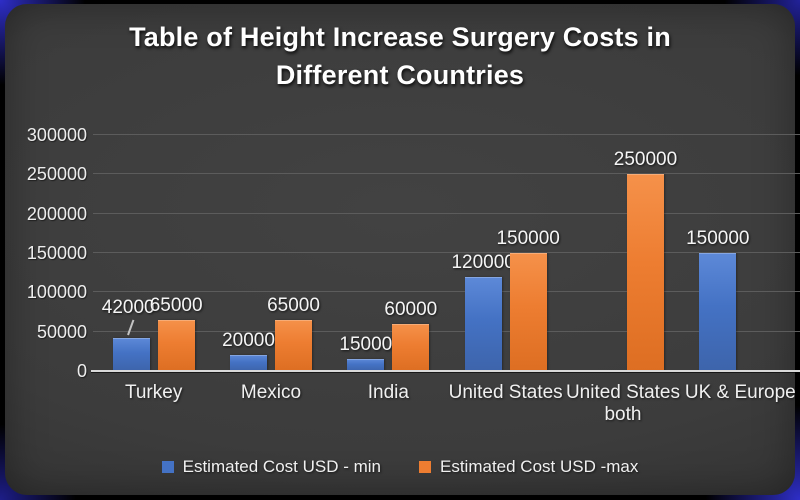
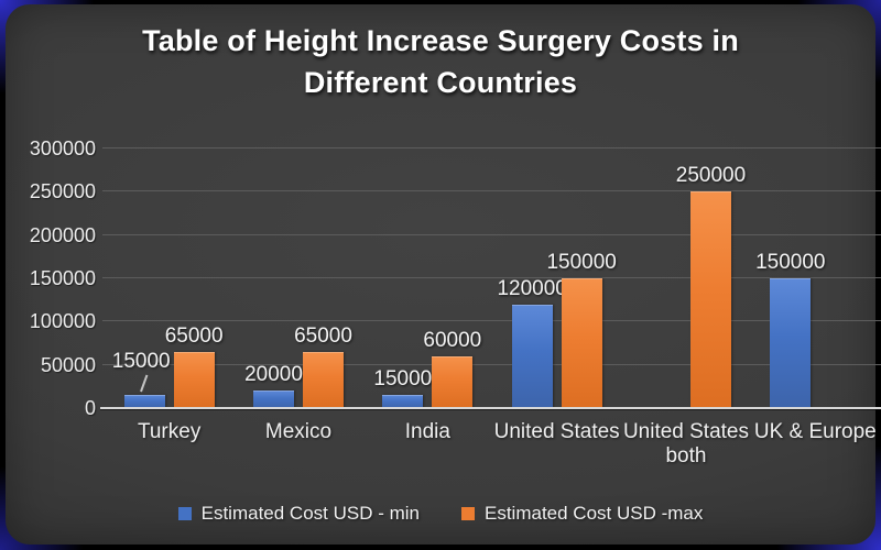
Estimated Cost USD - min/Turkey: 42000 -> 15000
